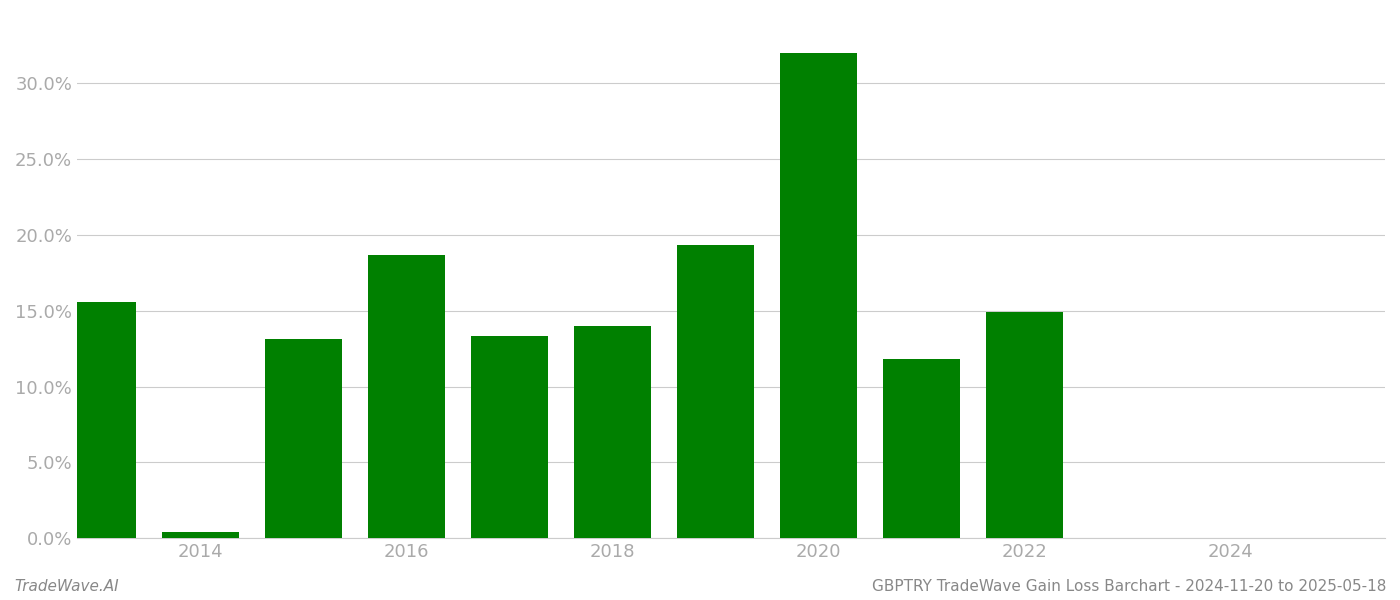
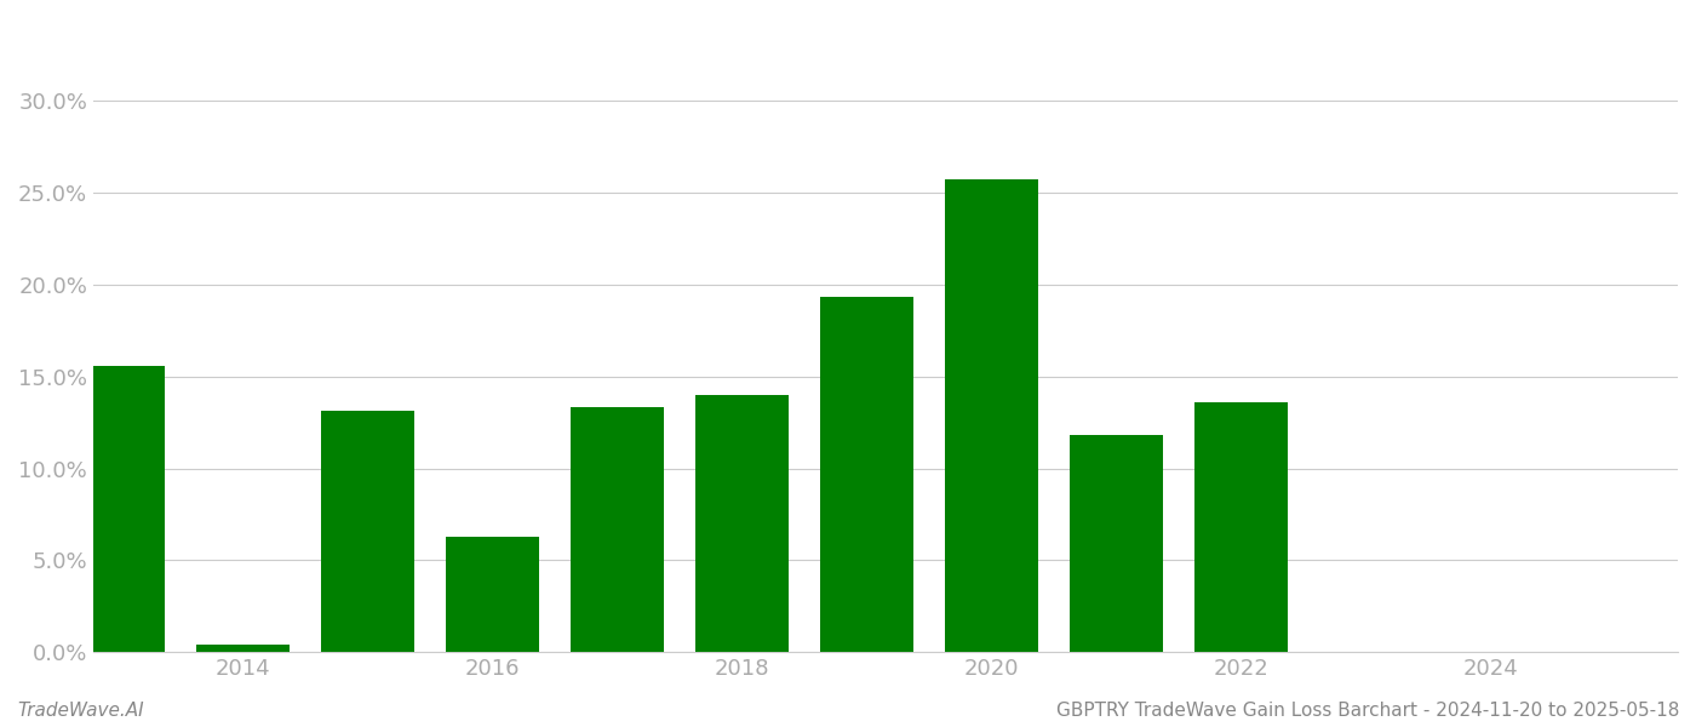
2016: 18.7% -> 6.3%
2020: 32.0% -> 25.7%
2022: 14.9% -> 13.6%
